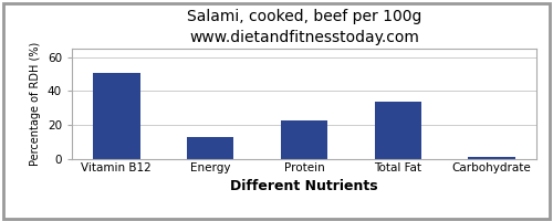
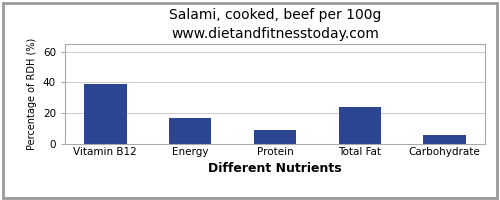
Vitamin B12: 51 -> 39
Energy: 13 -> 17
Protein: 23 -> 9
Total Fat: 34 -> 24
Carbohydrate: 1 -> 6
